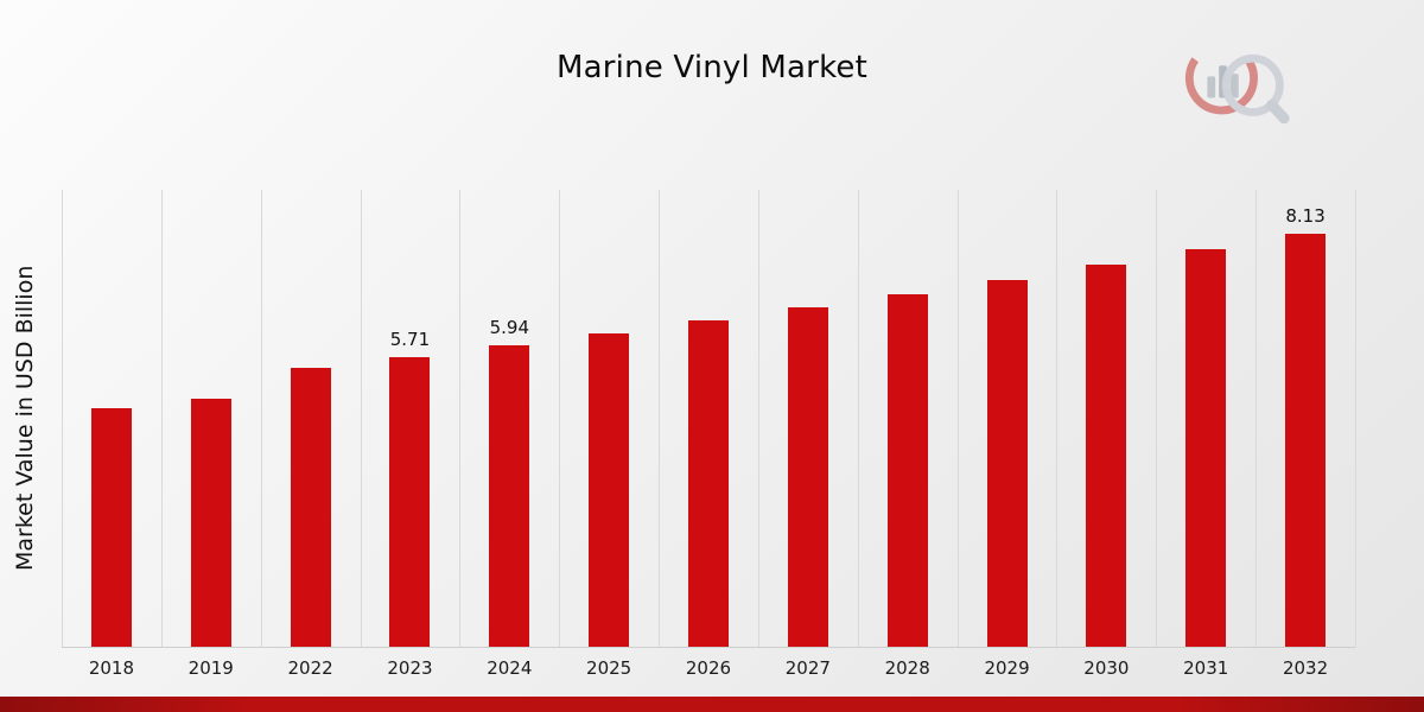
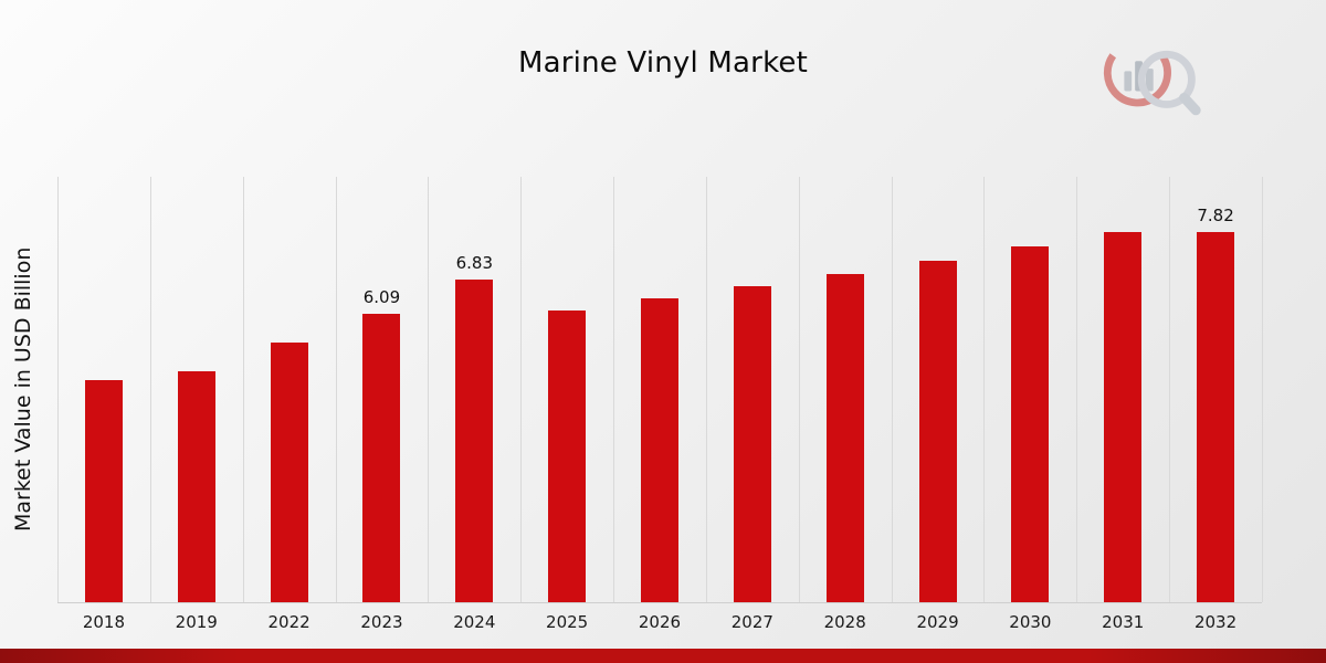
2023: 5.71 -> 6.09
2024: 5.94 -> 6.83
2032: 8.13 -> 7.82
